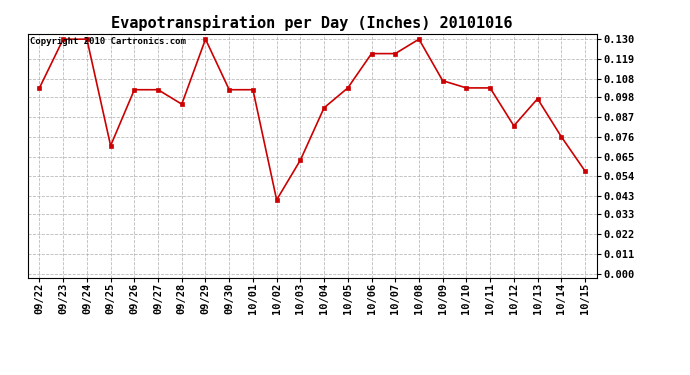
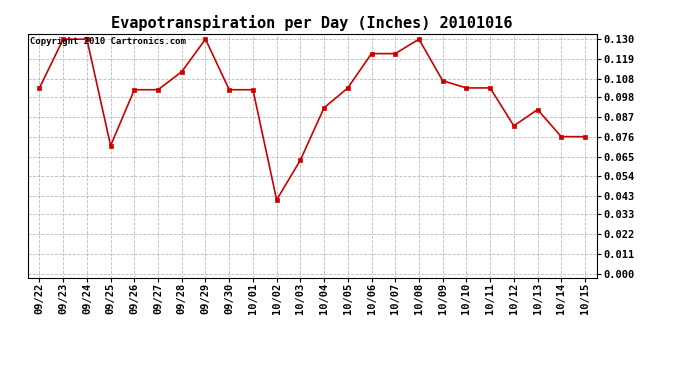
09/28: 0.094 -> 0.112
10/13: 0.097 -> 0.091
10/15: 0.057 -> 0.076
